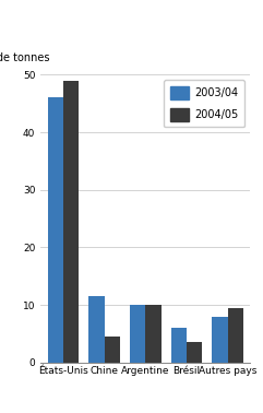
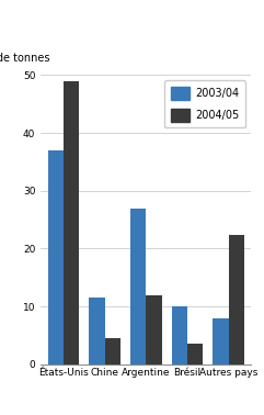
2003/04/États-Unis: 46.0 -> 37.0
2003/04/Argentine: 10.0 -> 27.0
2004/05/Argentine: 10.0 -> 12.0
2003/04/Brésil: 6.0 -> 10.0
2004/05/Autres pays: 9.5 -> 22.4
